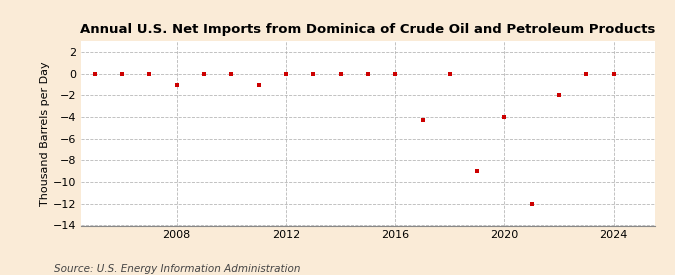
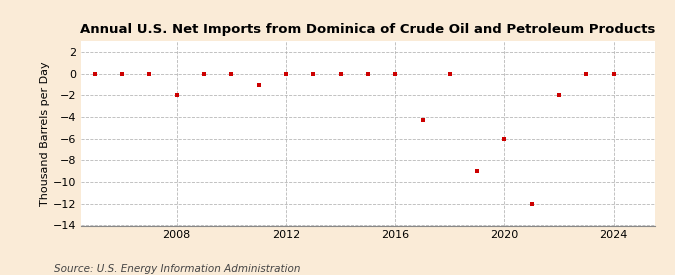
2008: -1.0 -> -2.0
2020: -4.0 -> -6.0
